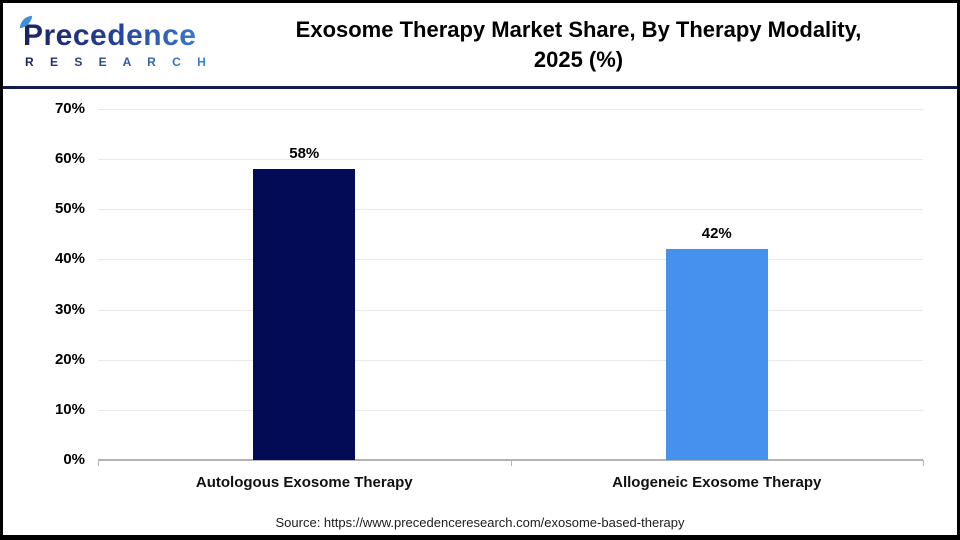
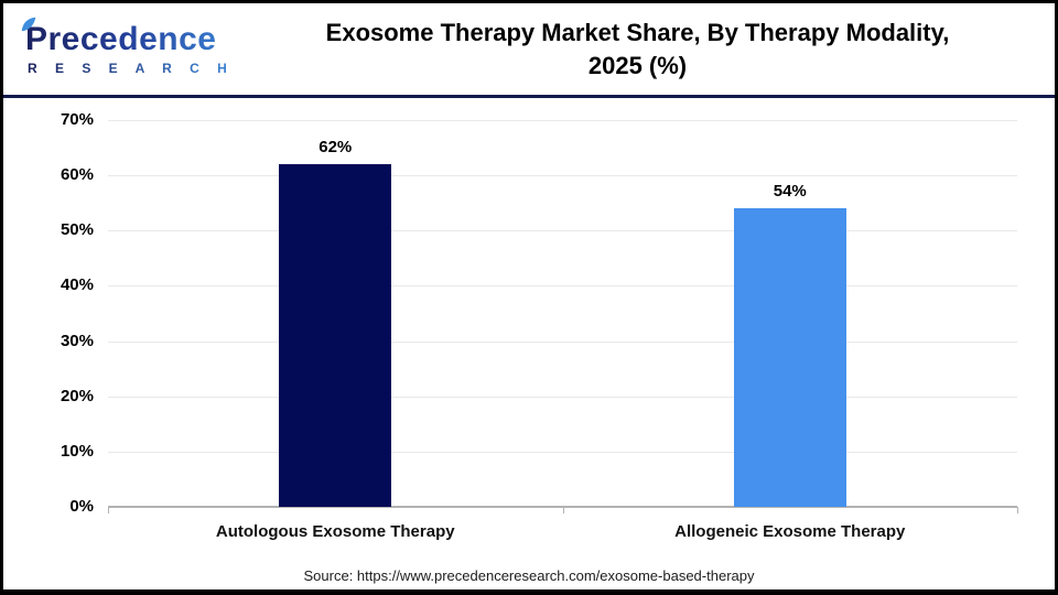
Autologous Exosome Therapy: 58% -> 62%
Allogeneic Exosome Therapy: 42% -> 54%
